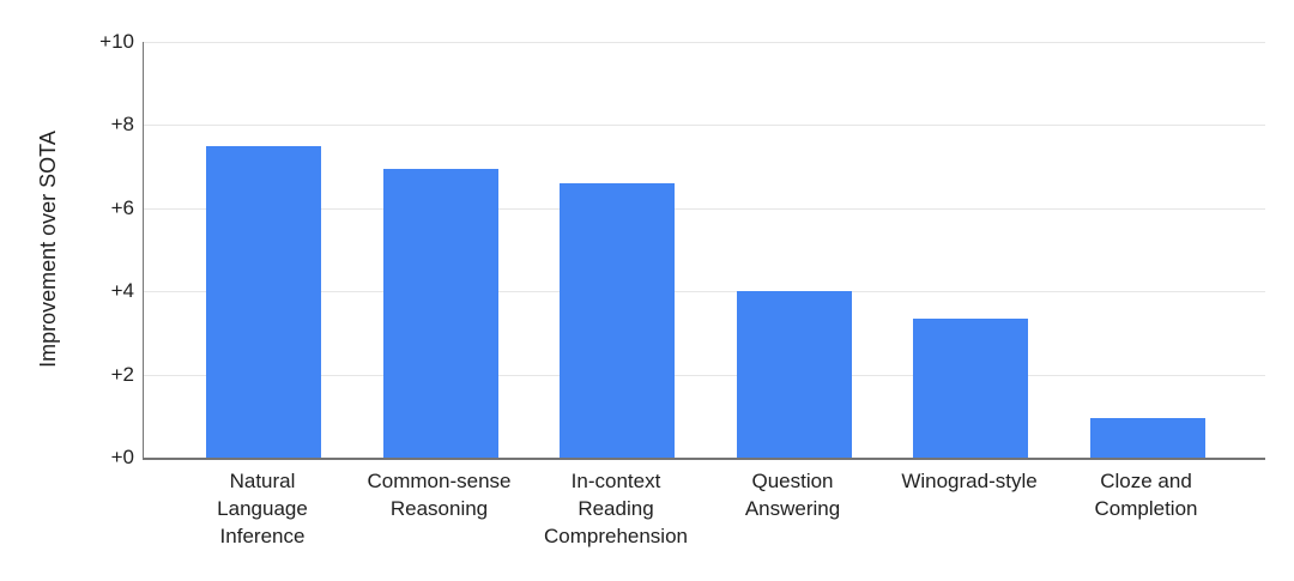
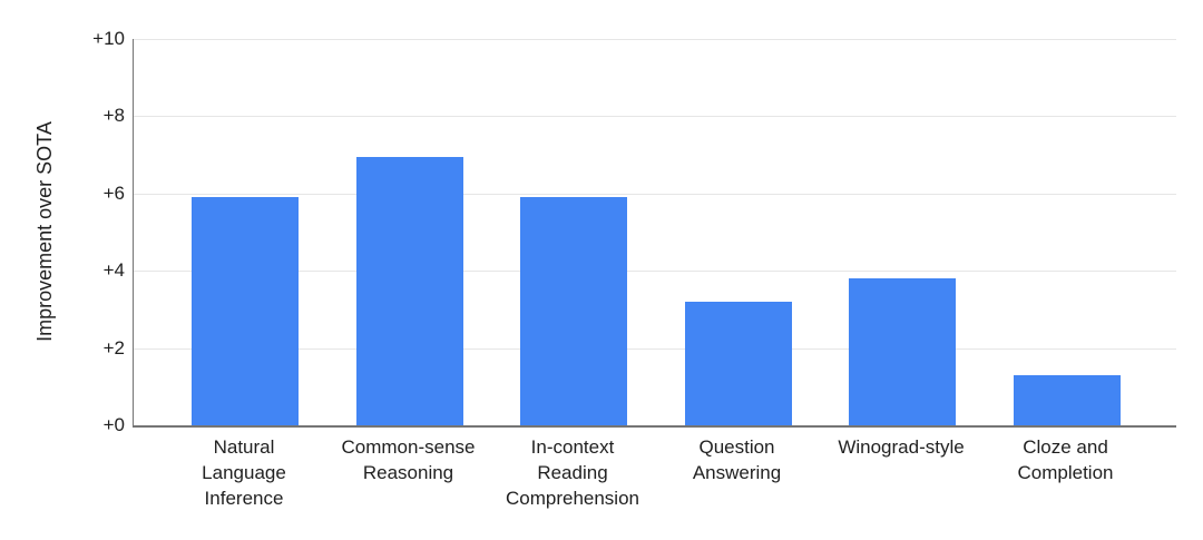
Natural Language Inference: 7.5 -> 5.9
In-context Reading Comprehension: 6.6 -> 5.9
Question Answering: 4.0 -> 3.2
Winograd-style: 3.4 -> 3.8
Cloze and Completion: 0.9 -> 1.3
